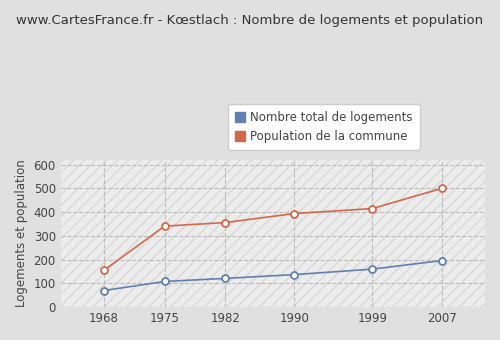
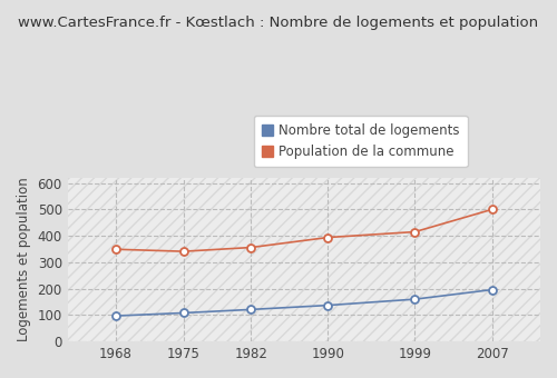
Nombre total de logements/1968: 70 -> 97
Population de la commune/1968: 155 -> 349
